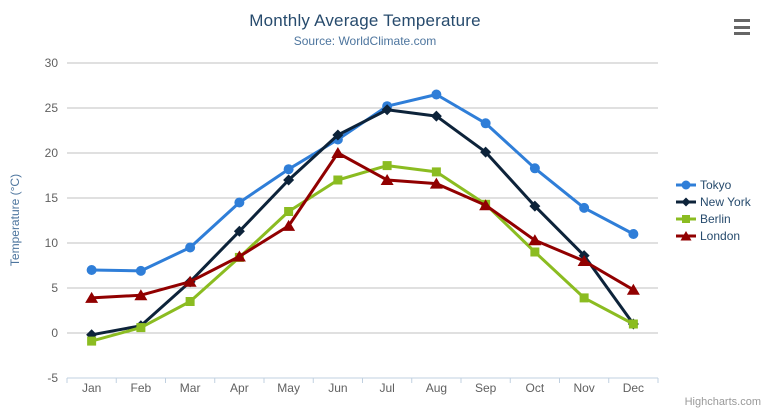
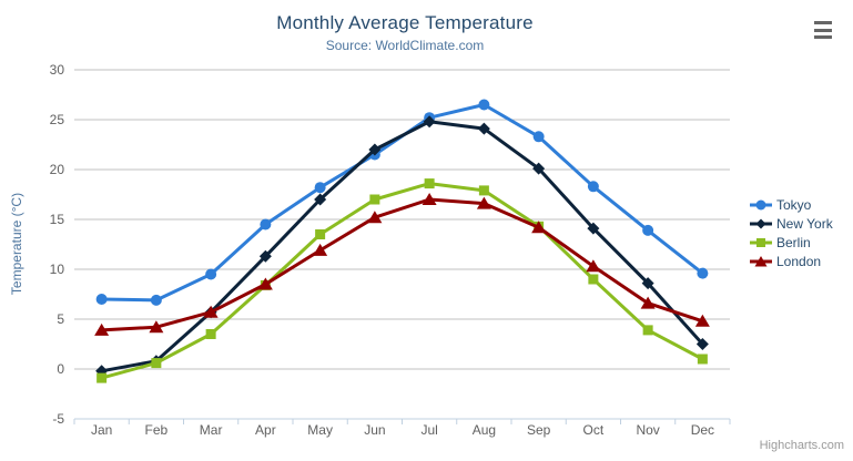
London/Jun: 20 -> 15
London/Nov: 8 -> 7
Tokyo/Dec: 11 -> 10
New York/Dec: 1 -> 2
